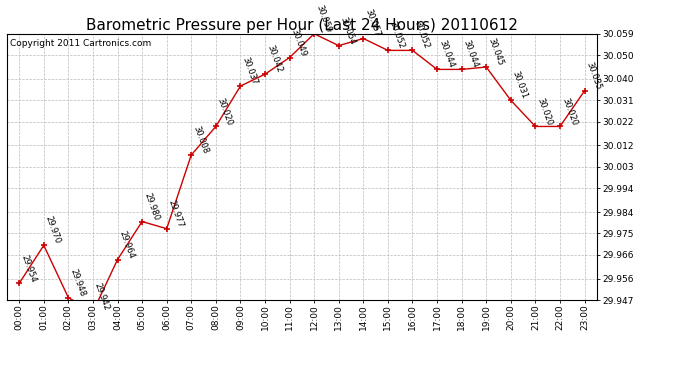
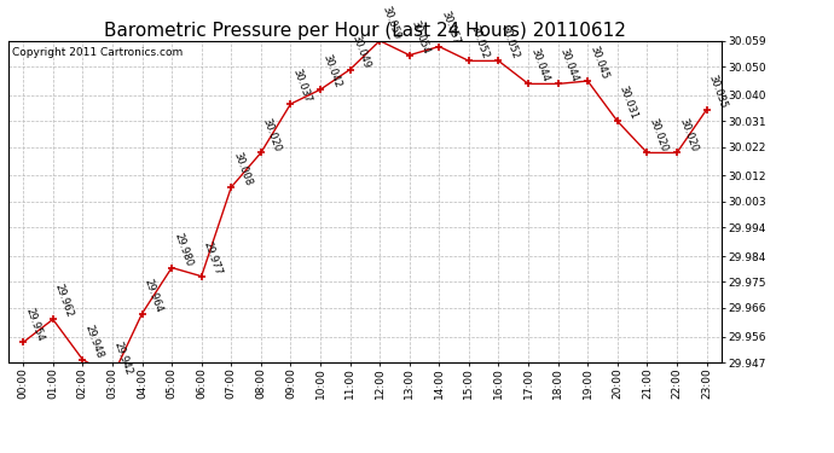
01:00: 29.970 -> 29.962
